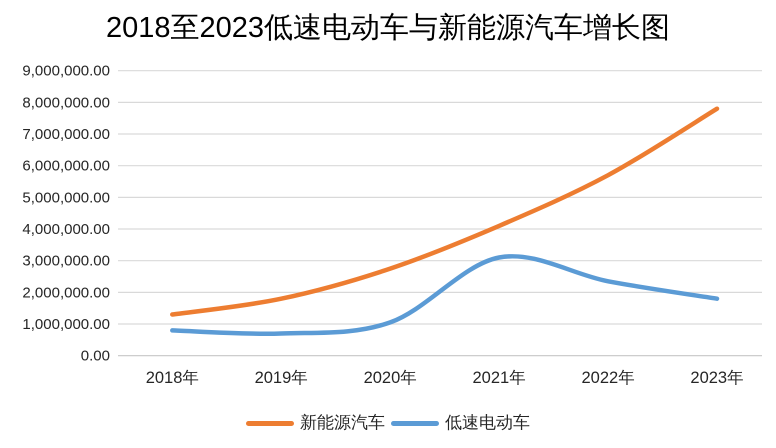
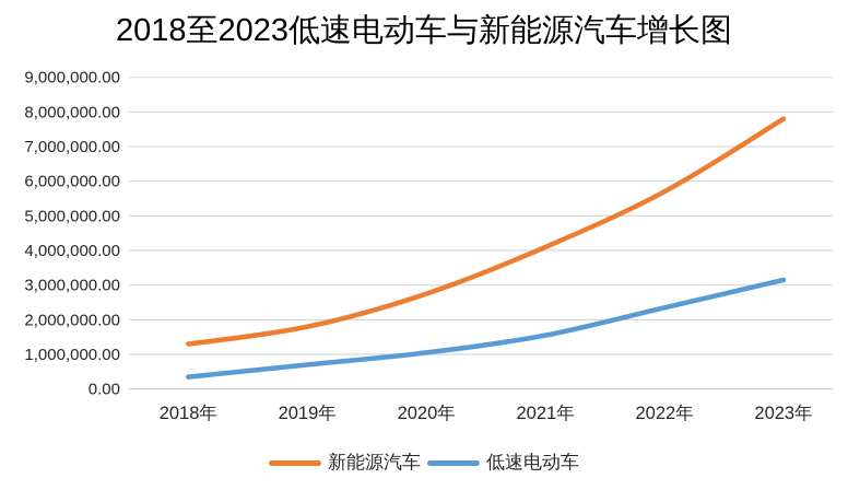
低速电动车/2018年: 800000 -> 400000
低速电动车/2021年: 3100000 -> 1600000
低速电动车/2023年: 1800000 -> 3200000
